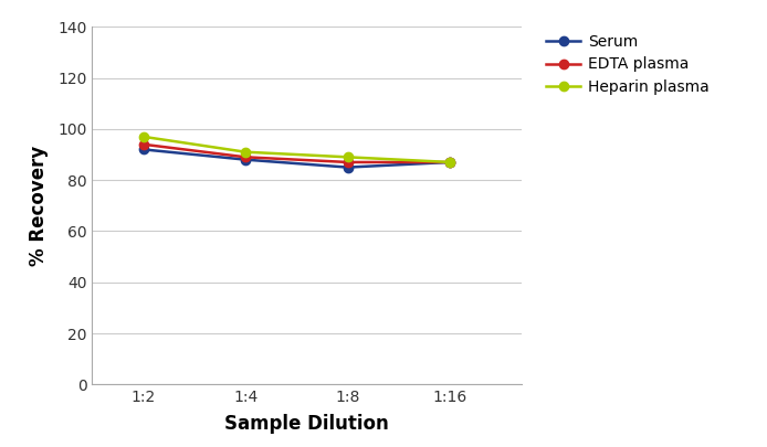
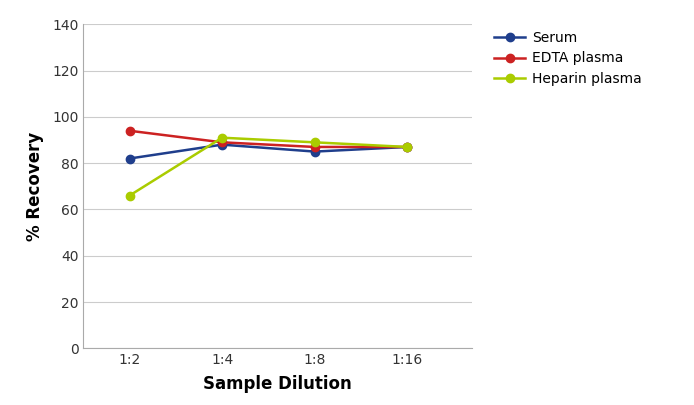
Serum/1:2: 92 -> 82
Heparin plasma/1:2: 97 -> 66
